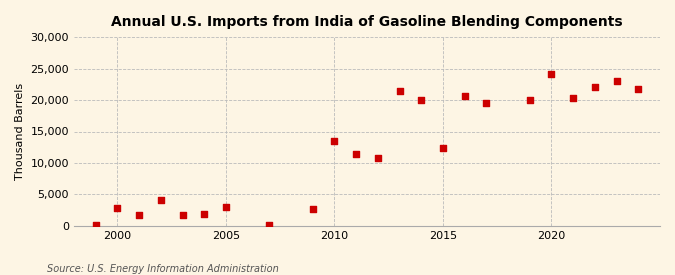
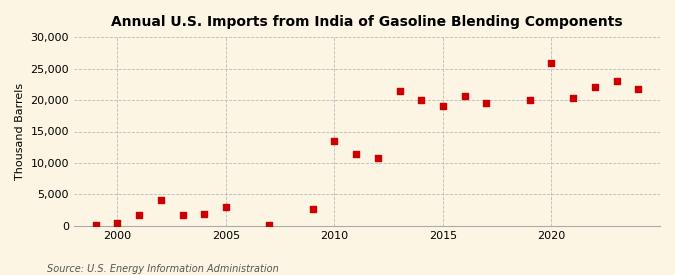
2000: 2,800 -> 500
2015: 12,400 -> 19,000
2020: 24,200 -> 25,900
